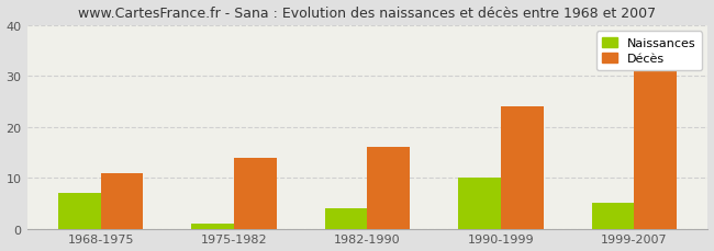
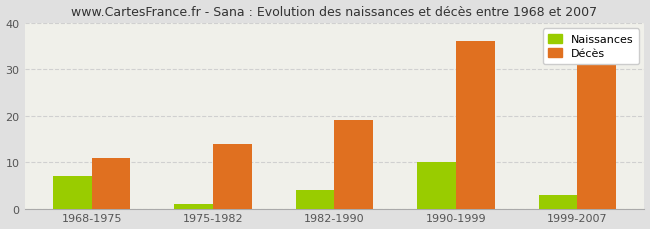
Décès/1982-1990: 16 -> 19
Décès/1990-1999: 24 -> 36
Naissances/1999-2007: 5 -> 3
